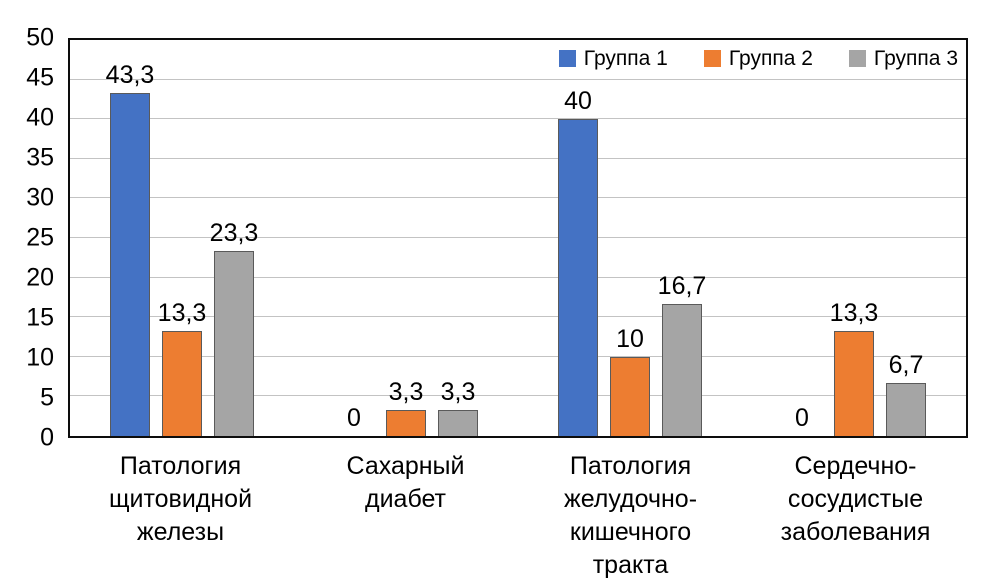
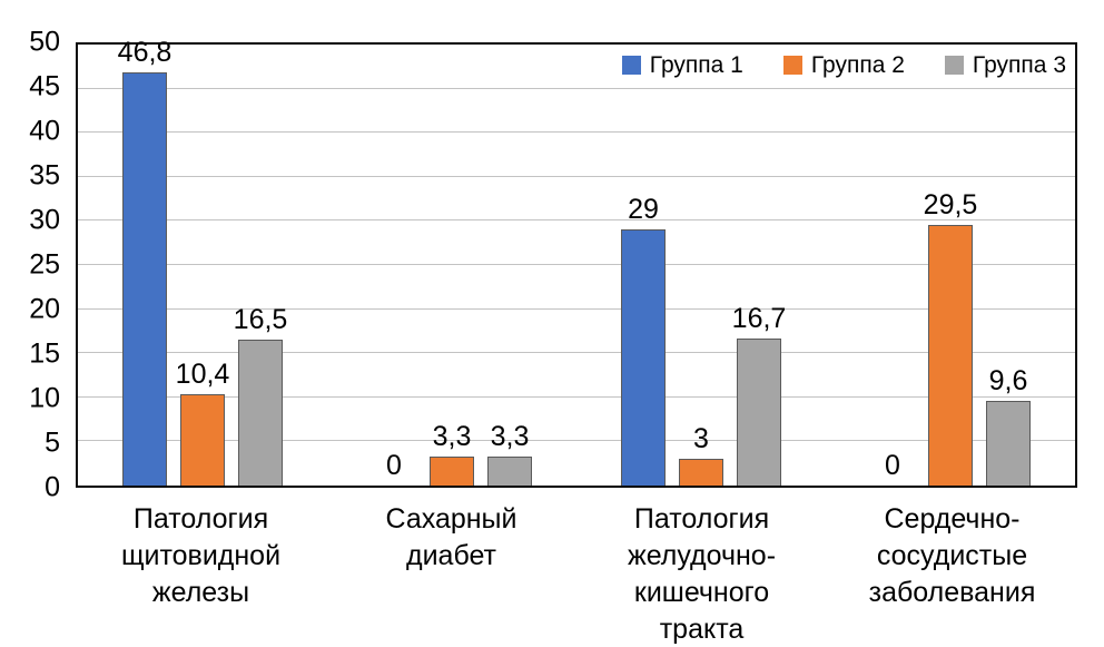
Группа 1/Патология щитовидной железы: 43,3 -> 46,8
Группа 2/Патология щитовидной железы: 13,3 -> 10,4
Группа 3/Патология щитовидной железы: 23,3 -> 16,5
Группа 1/Патология желудочно-кишечного тракта: 40 -> 29
Группа 2/Патология желудочно-кишечного тракта: 10 -> 3
Группа 2/Сердечно- сосудистые заболевания: 13,3 -> 29,5
Группа 3/Сердечно- сосудистые заболевания: 6,7 -> 9,6
